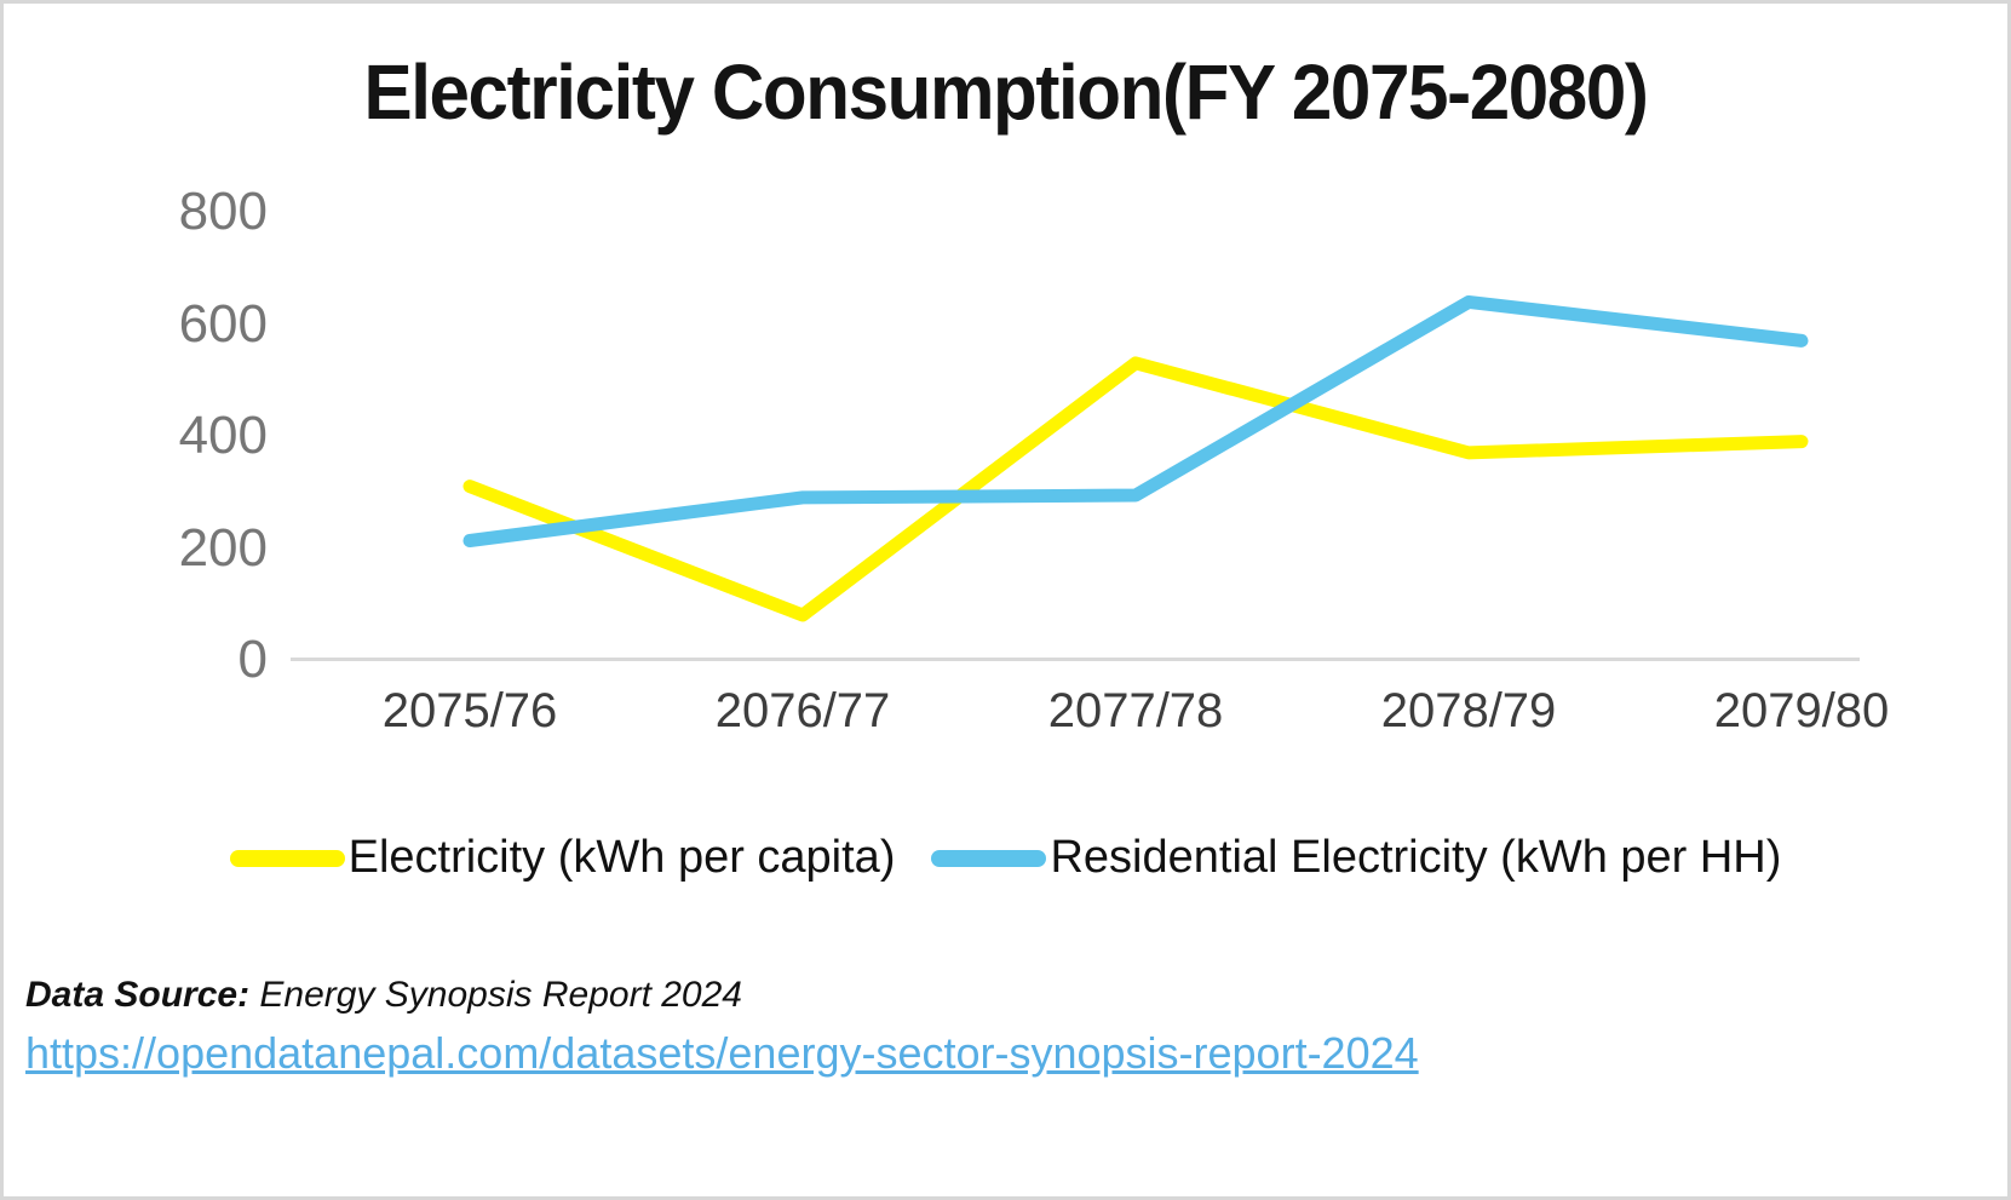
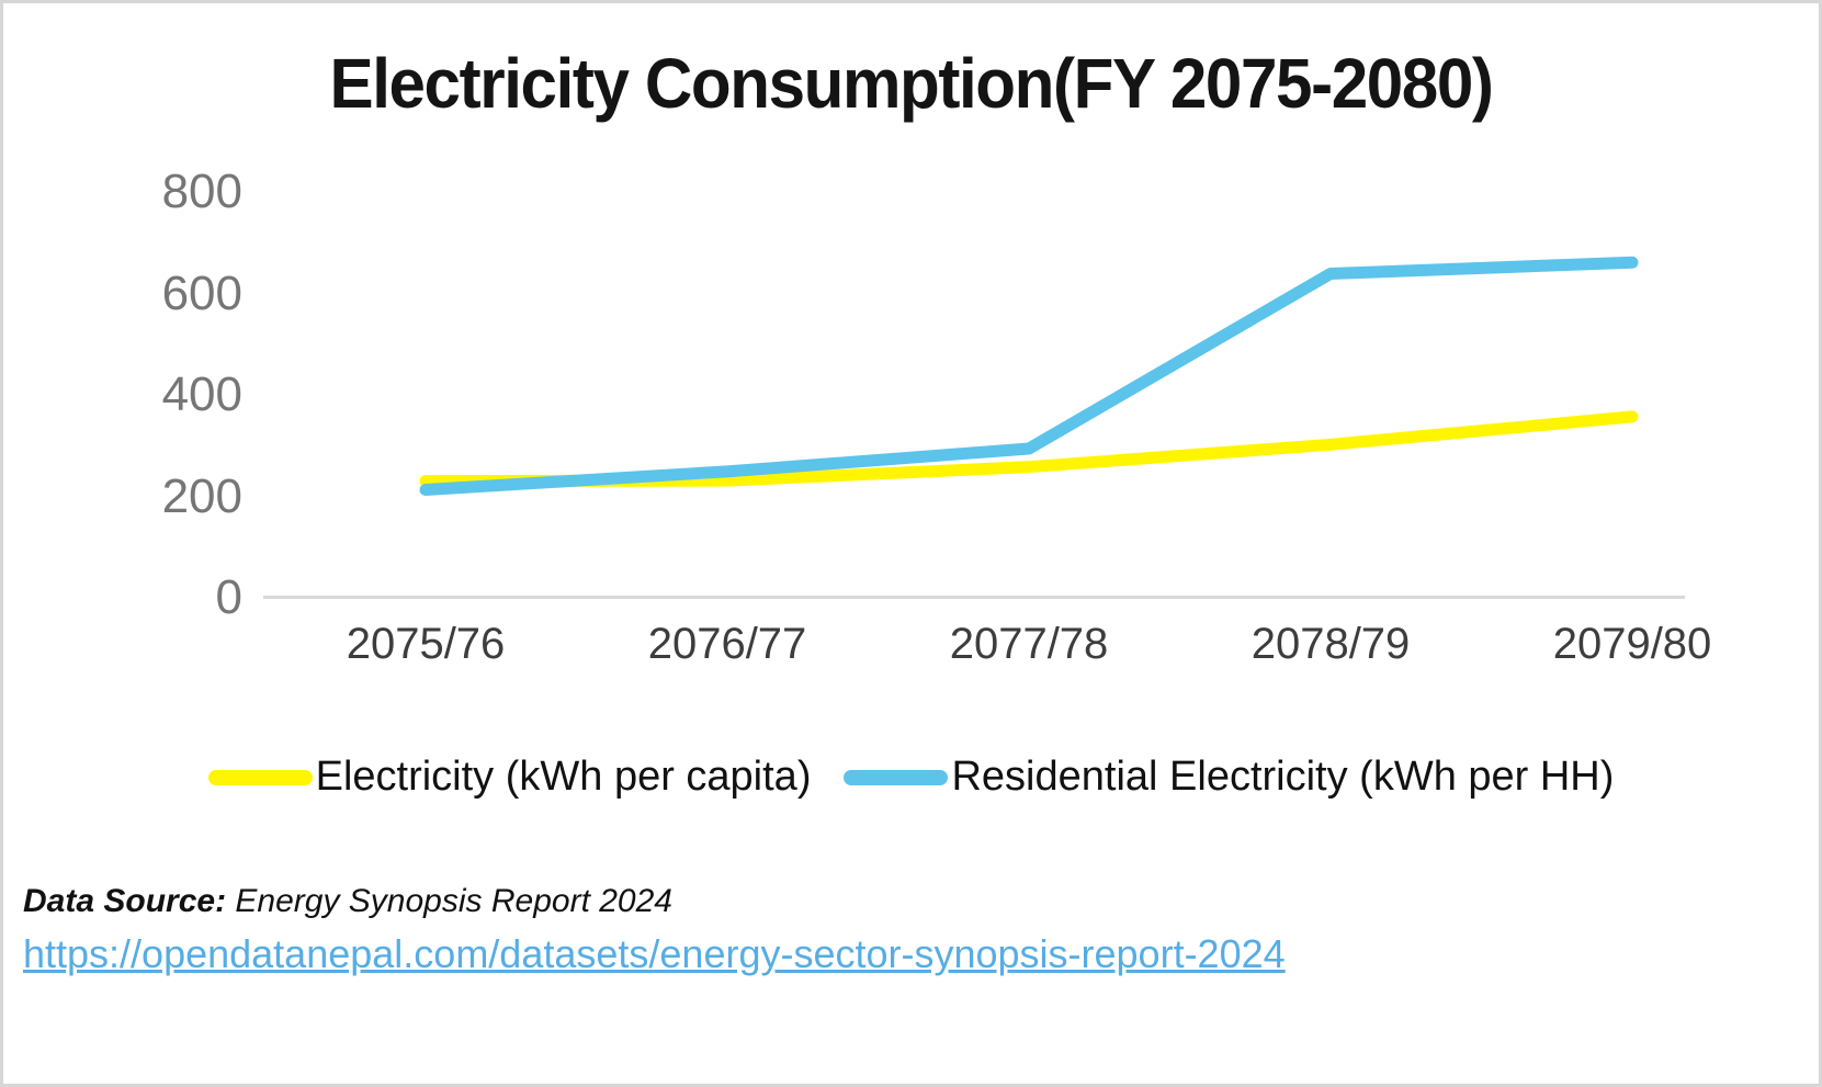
Electricity (kWh per capita)/2075/76: 310 -> 230
Electricity (kWh per capita)/2076/77: 80 -> 230
Residential Electricity (kWh per HH)/2076/77: 290 -> 250
Electricity (kWh per capita)/2077/78: 530 -> 260
Electricity (kWh per capita)/2078/79: 370 -> 300
Electricity (kWh per capita)/2079/80: 390 -> 360
Residential Electricity (kWh per HH)/2079/80: 570 -> 660
